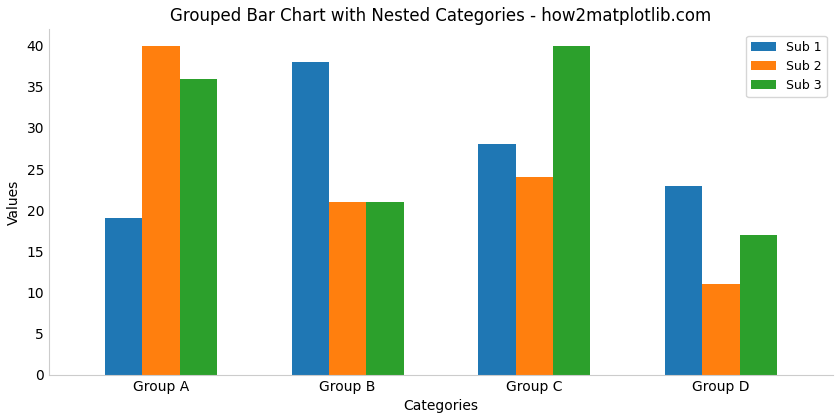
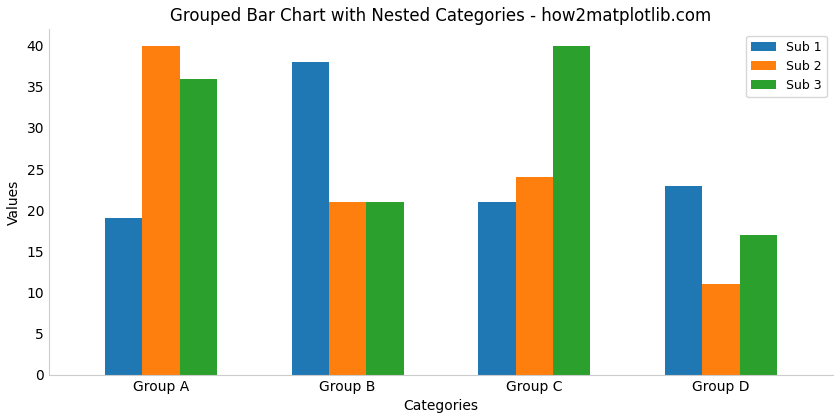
Sub 1/Group C: 28 -> 21
